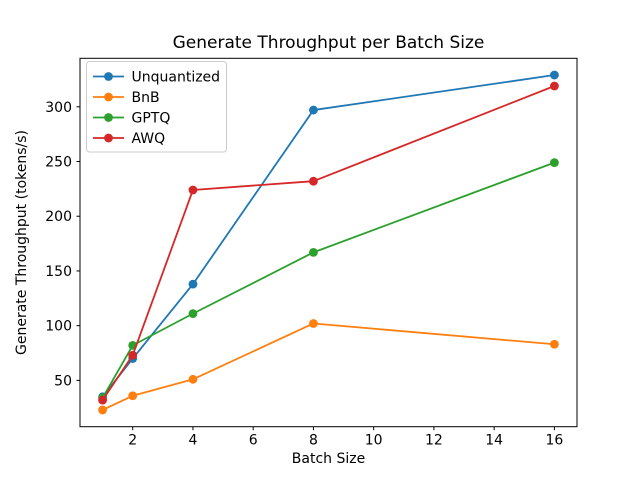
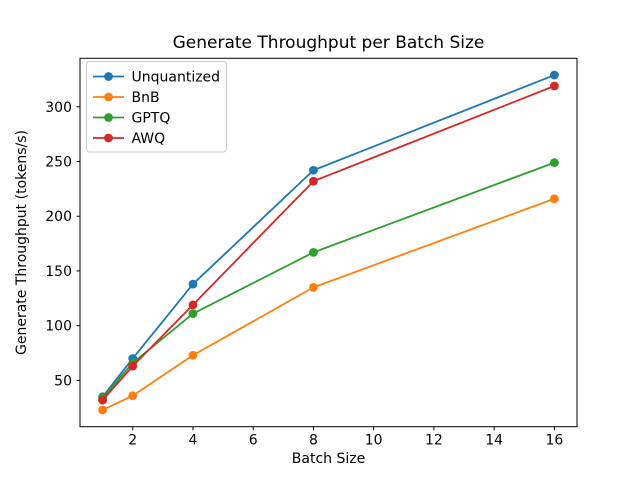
GPTQ/2: 82 -> 66
AWQ/2: 73 -> 63
BnB/4: 51 -> 73
AWQ/4: 224 -> 119
Unquantized/8: 297 -> 242
BnB/8: 102 -> 135
BnB/16: 83 -> 216
